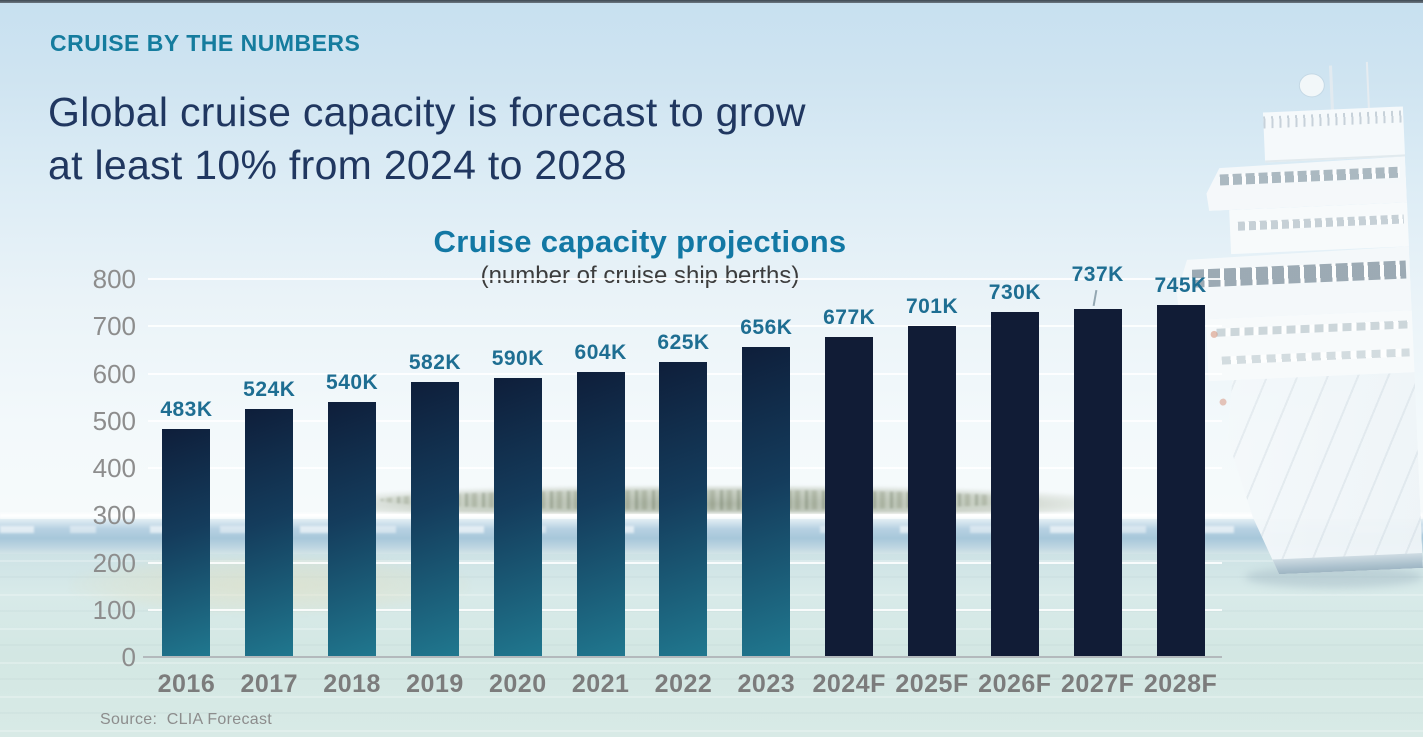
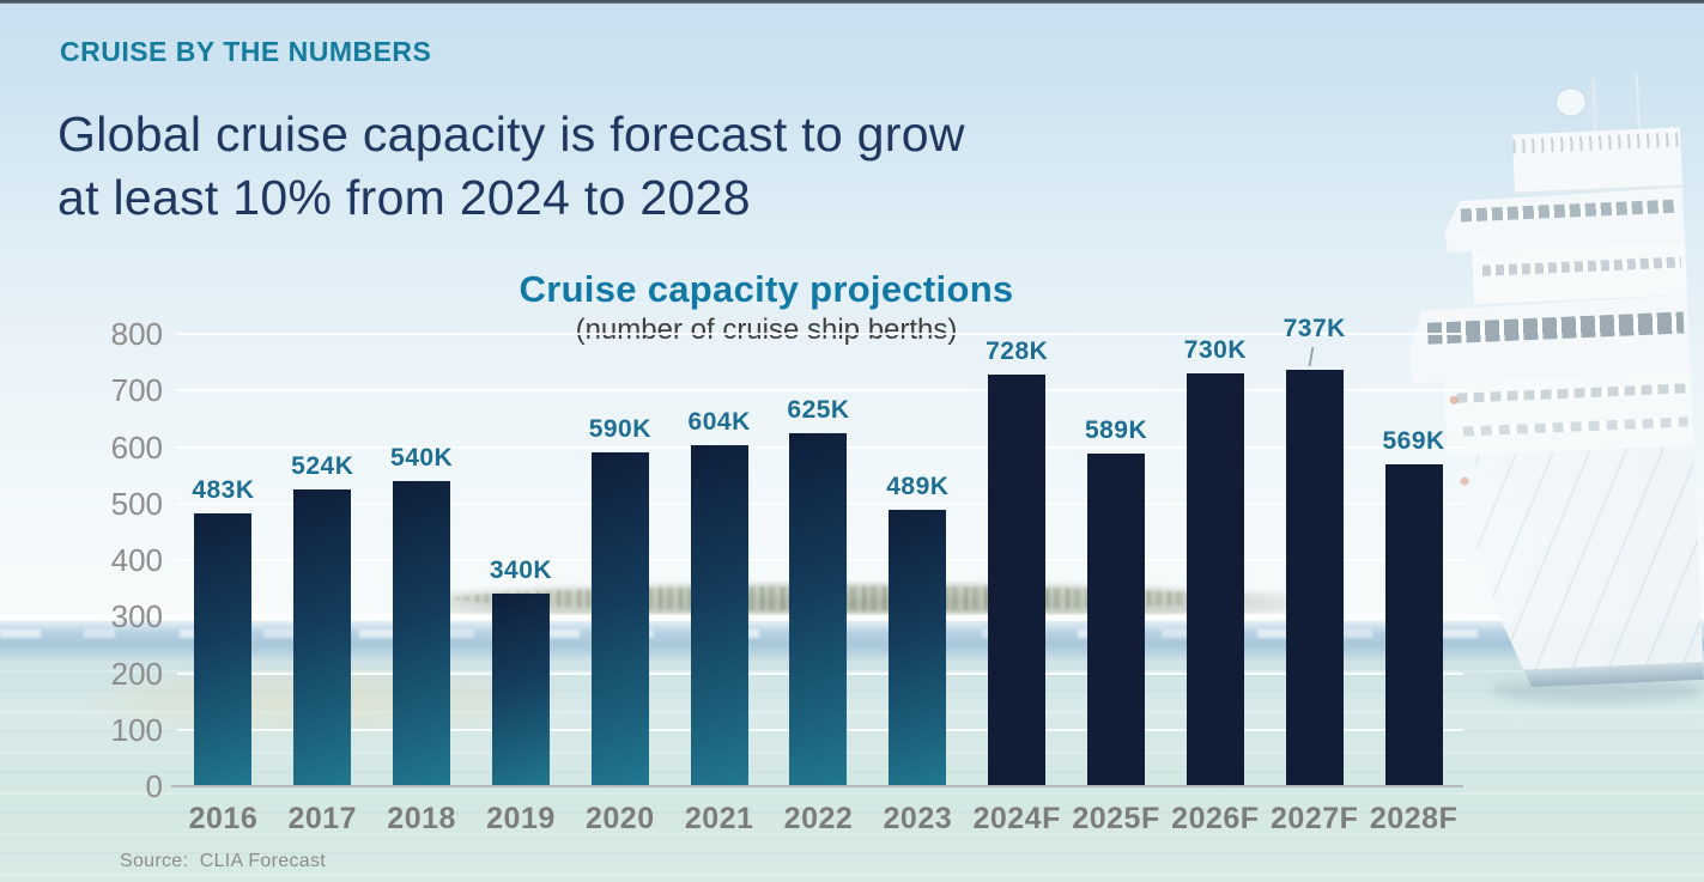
2019: 582K -> 340K
2023: 656K -> 489K
2024F: 677K -> 728K
2025F: 701K -> 589K
2028F: 745K -> 569K
